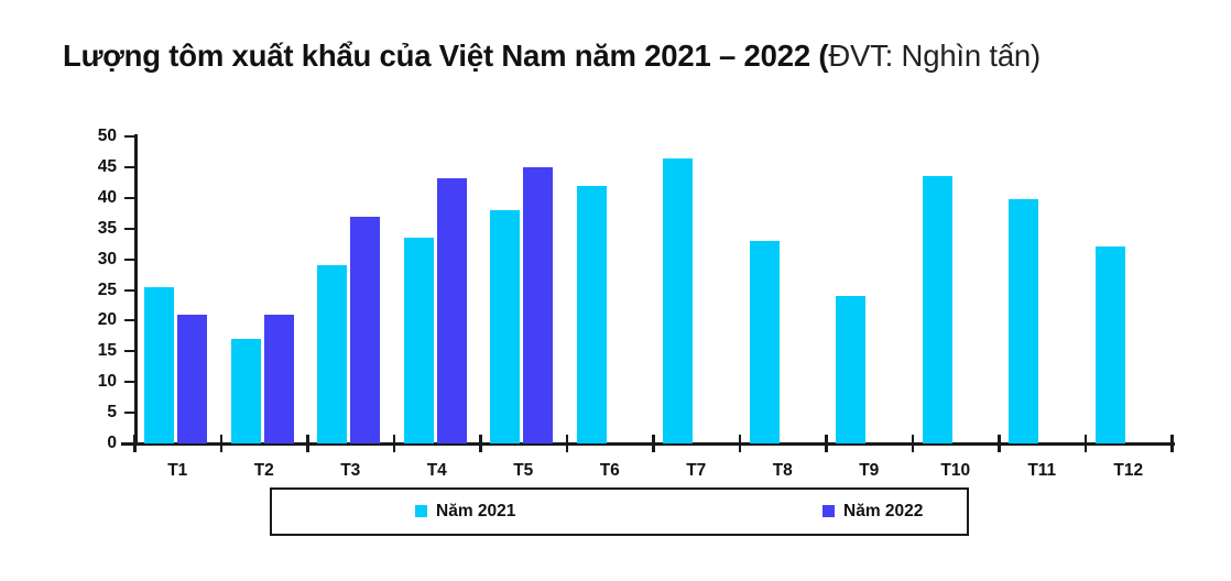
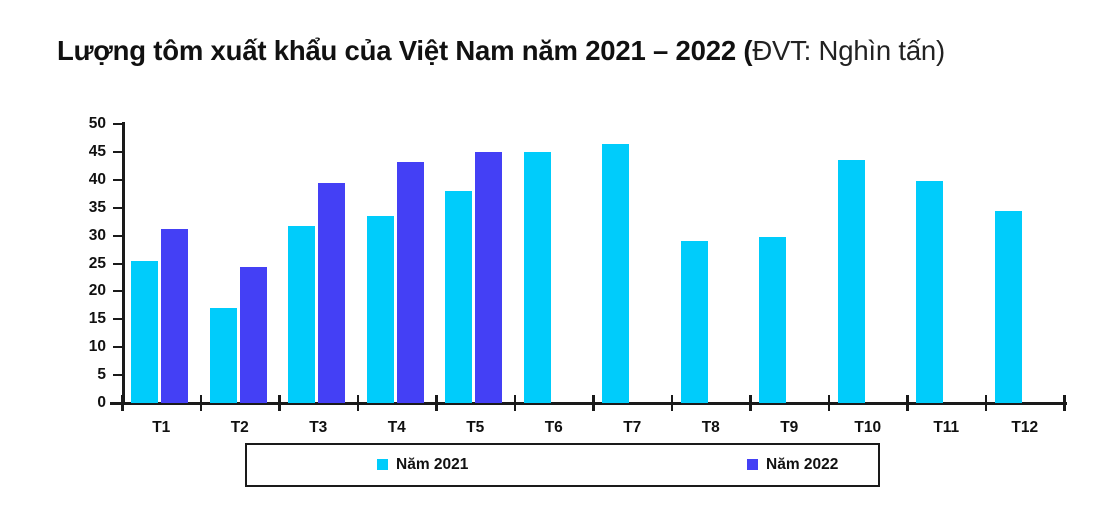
Năm 2022/T1: 21 -> 31
Năm 2022/T2: 21 -> 24
Năm 2021/T3: 29 -> 32
Năm 2022/T3: 37 -> 40
Năm 2021/T6: 42 -> 45
Năm 2021/T8: 33 -> 29
Năm 2021/T9: 24 -> 30
Năm 2021/T12: 32 -> 34
